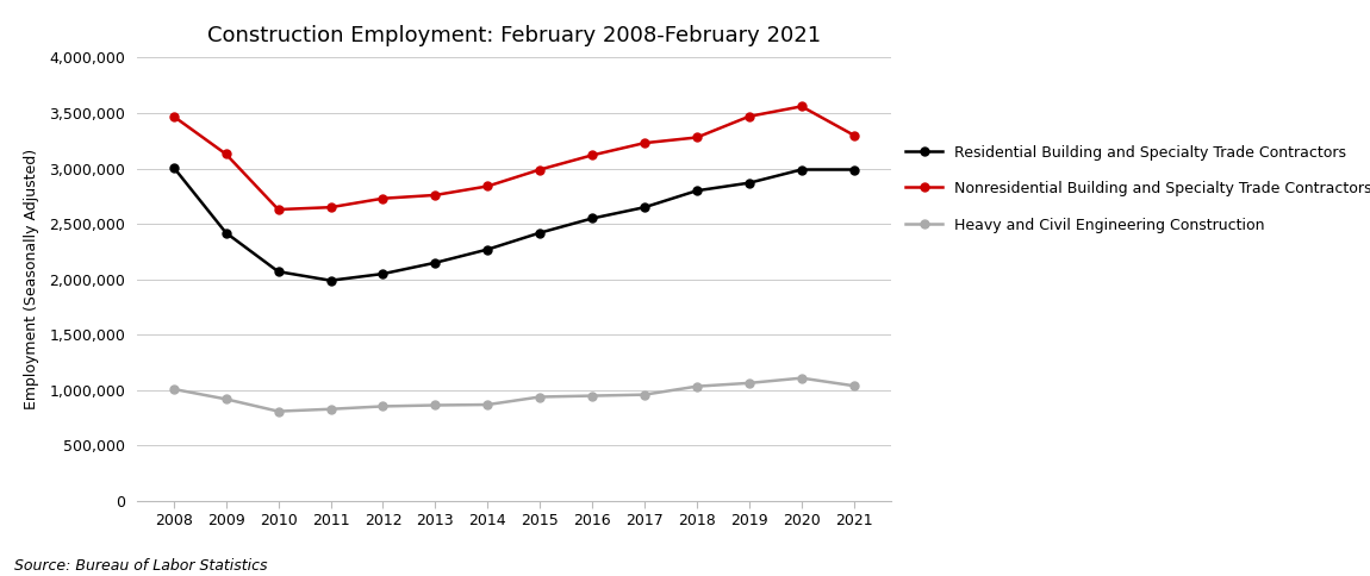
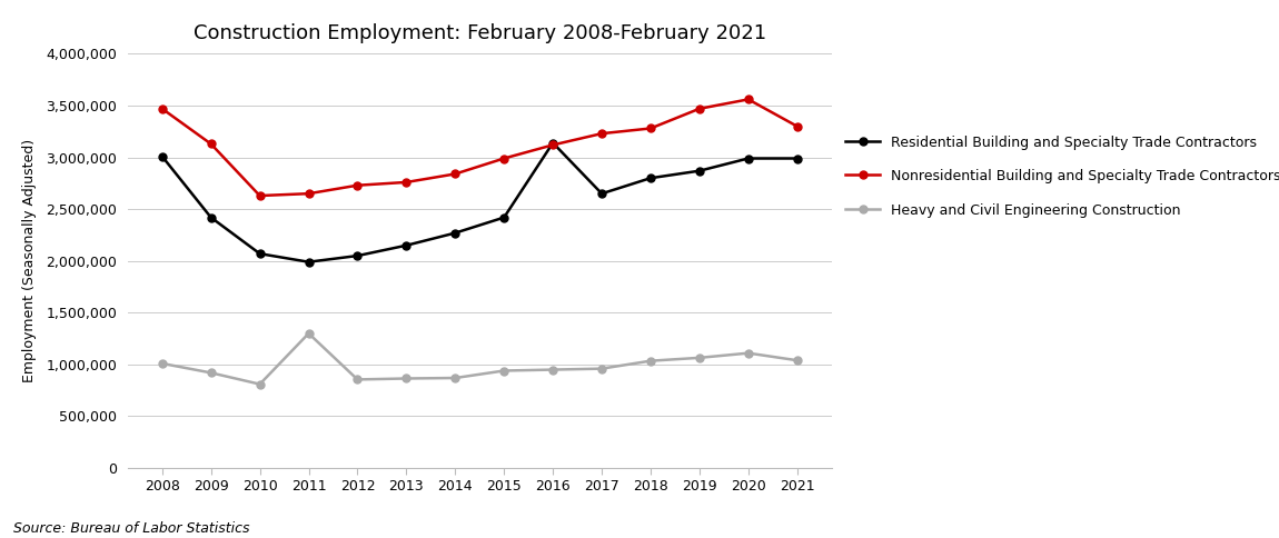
Heavy and Civil Engineering Construction/2011: 830,000 -> 1,300,000
Residential Building and Specialty Trade Contractors/2016: 2,550,000 -> 3,140,000
